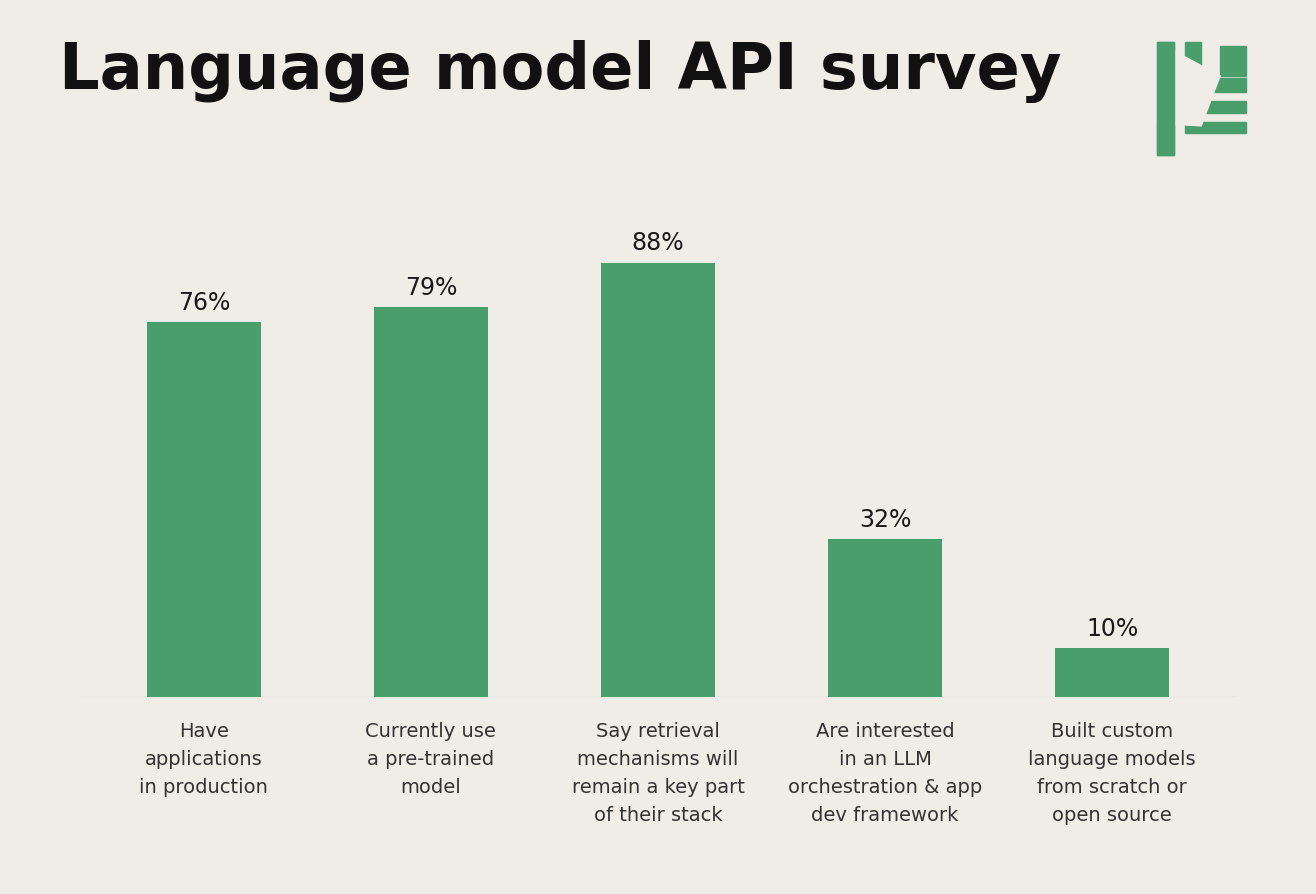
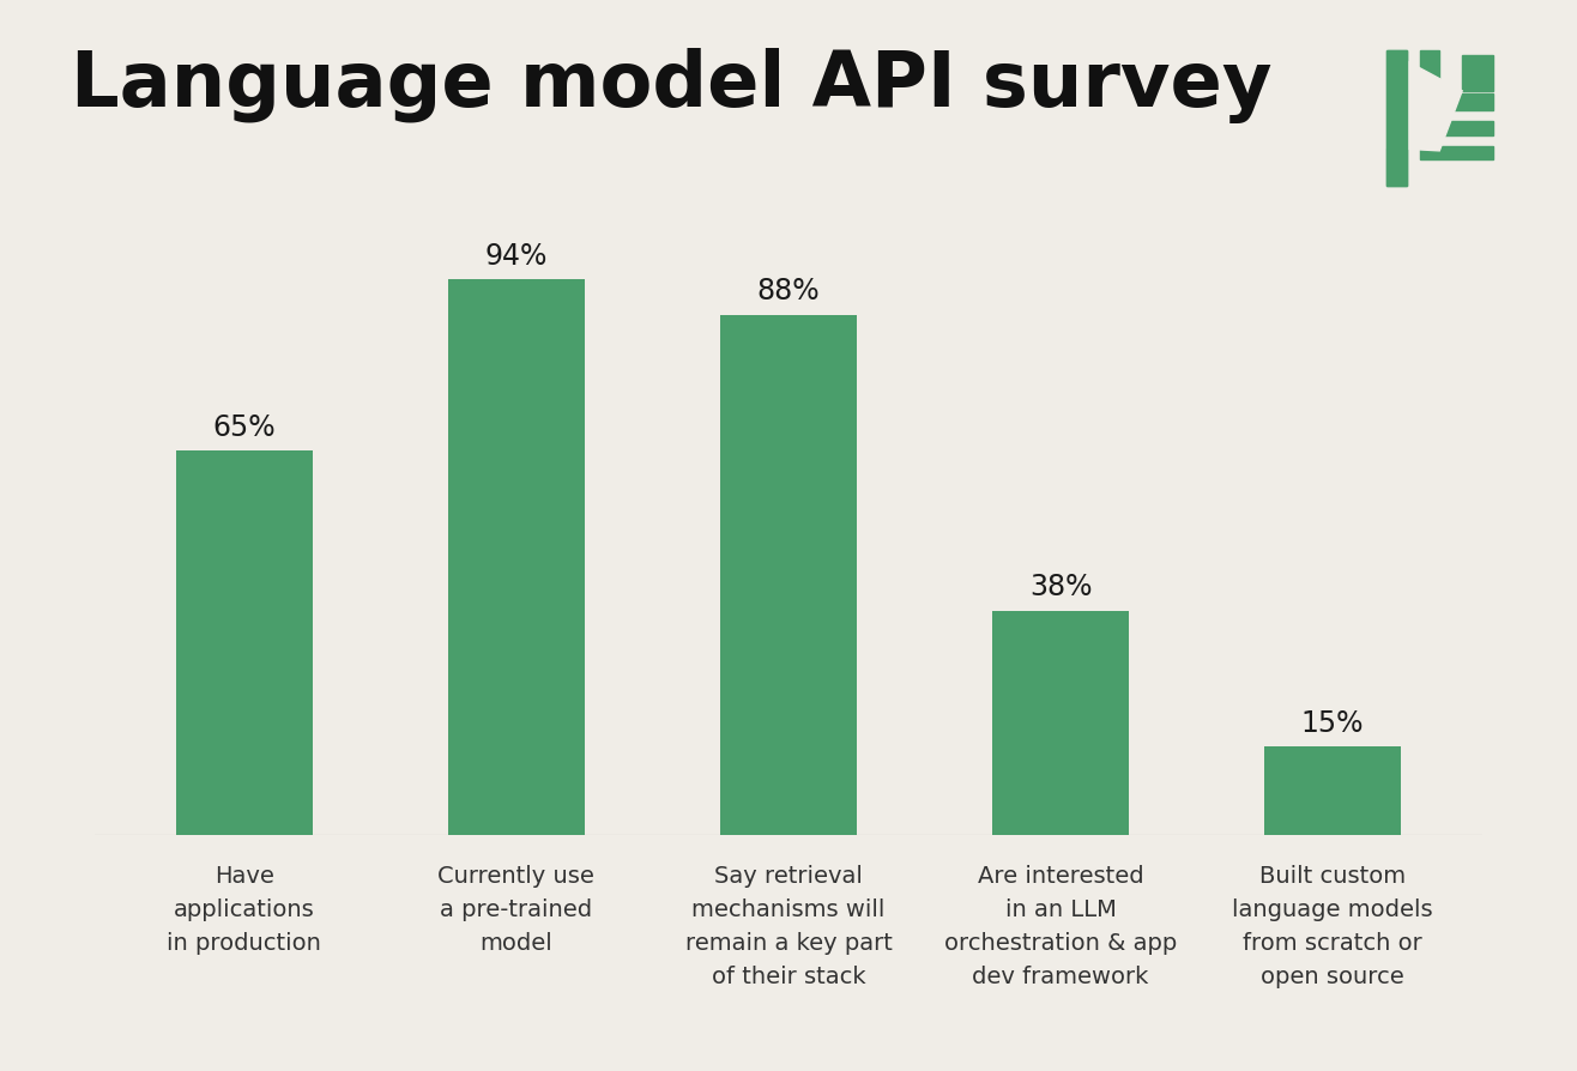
Have applications in production: 76% -> 65%
Currently use a pre-trained model: 79% -> 94%
Are interested in an LLM orchestration & app dev framework: 32% -> 38%
Built custom language models from scratch or open source: 10% -> 15%
